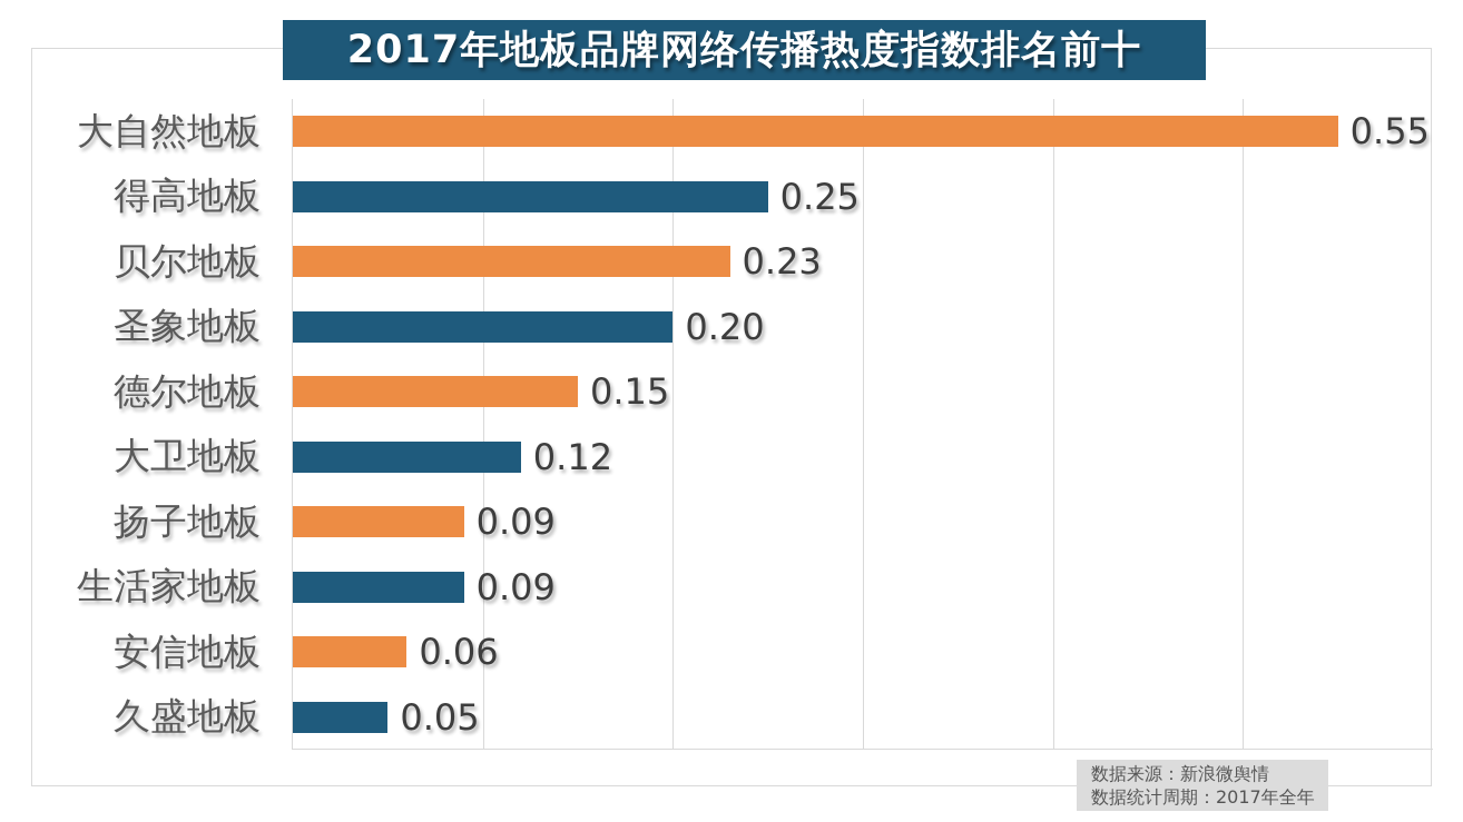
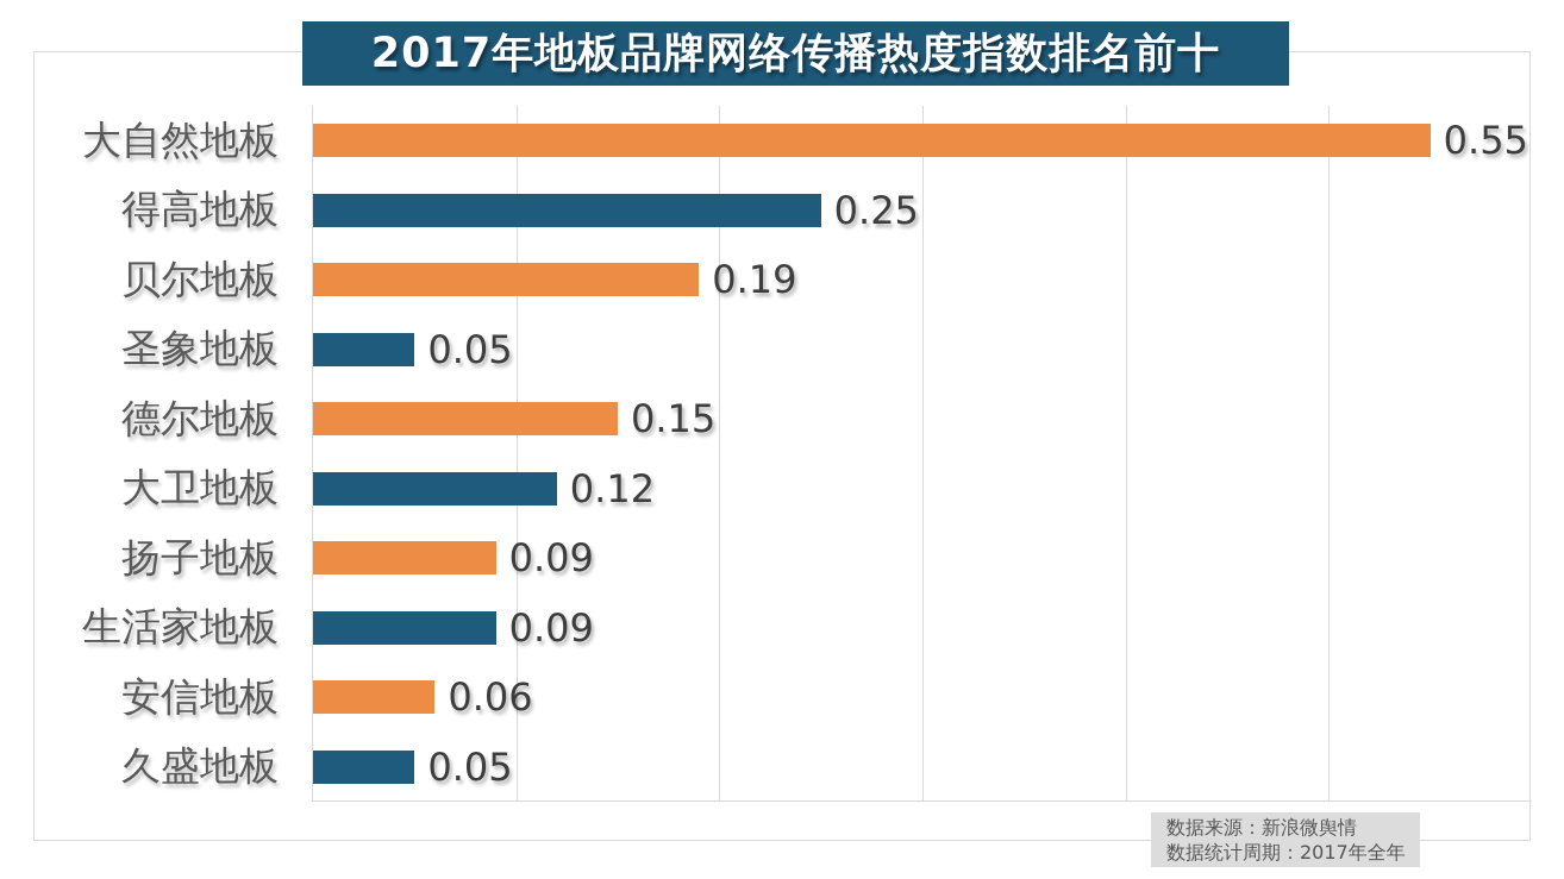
贝尔地板: 0.23 -> 0.19
圣象地板: 0.20 -> 0.05
